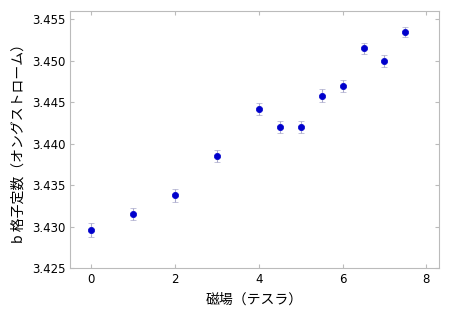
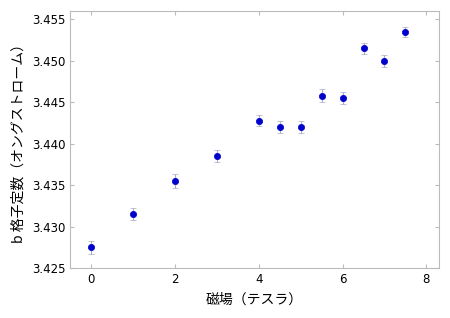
0: 3.4296 -> 3.4275
2: 3.4338 -> 3.4355
4: 3.4442 -> 3.4428
6: 3.4470 -> 3.4455
